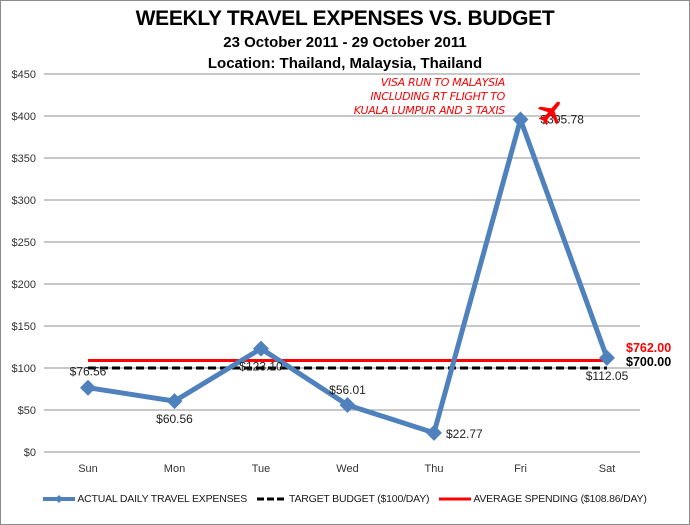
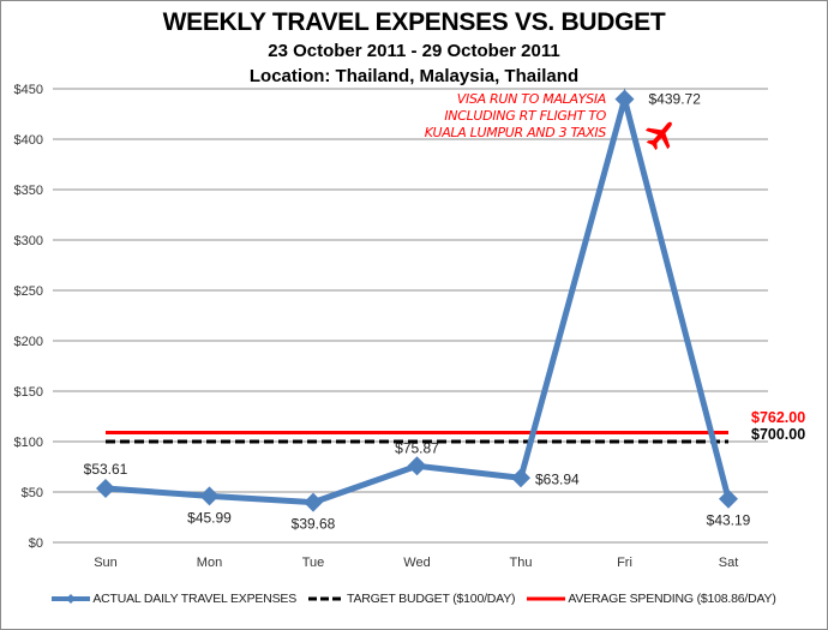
ACTUAL DAILY TRAVEL EXPENSES/Sun: $76.56 -> $53.61
ACTUAL DAILY TRAVEL EXPENSES/Mon: $60.56 -> $45.99
ACTUAL DAILY TRAVEL EXPENSES/Tue: $123.10 -> $39.68
ACTUAL DAILY TRAVEL EXPENSES/Wed: $56.01 -> $75.87
ACTUAL DAILY TRAVEL EXPENSES/Thu: $22.77 -> $63.94
ACTUAL DAILY TRAVEL EXPENSES/Fri: $395.78 -> $439.72
ACTUAL DAILY TRAVEL EXPENSES/Sat: $112.05 -> $43.19
